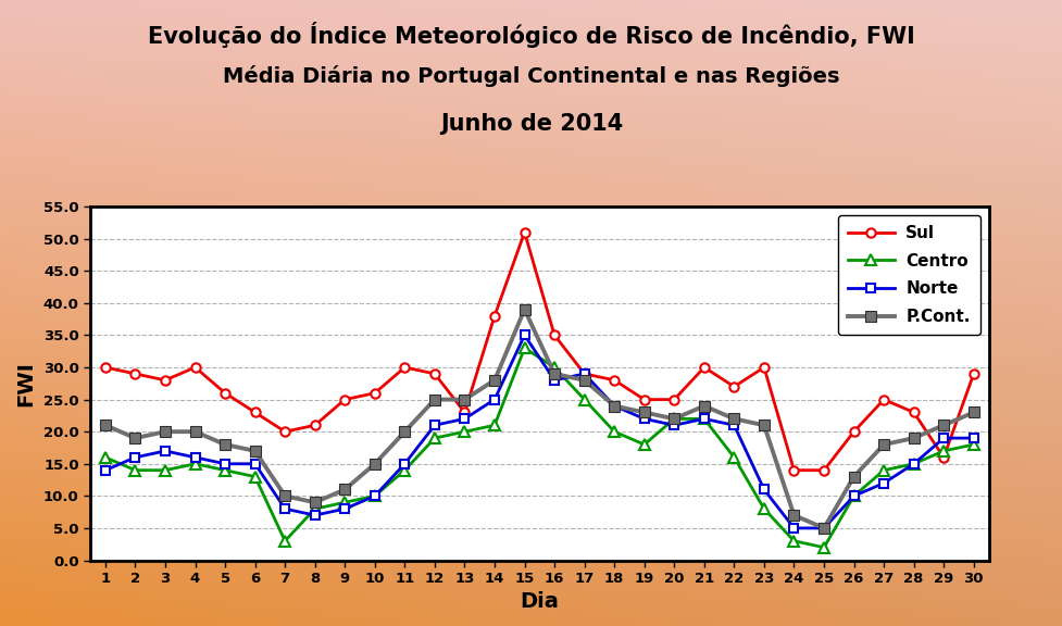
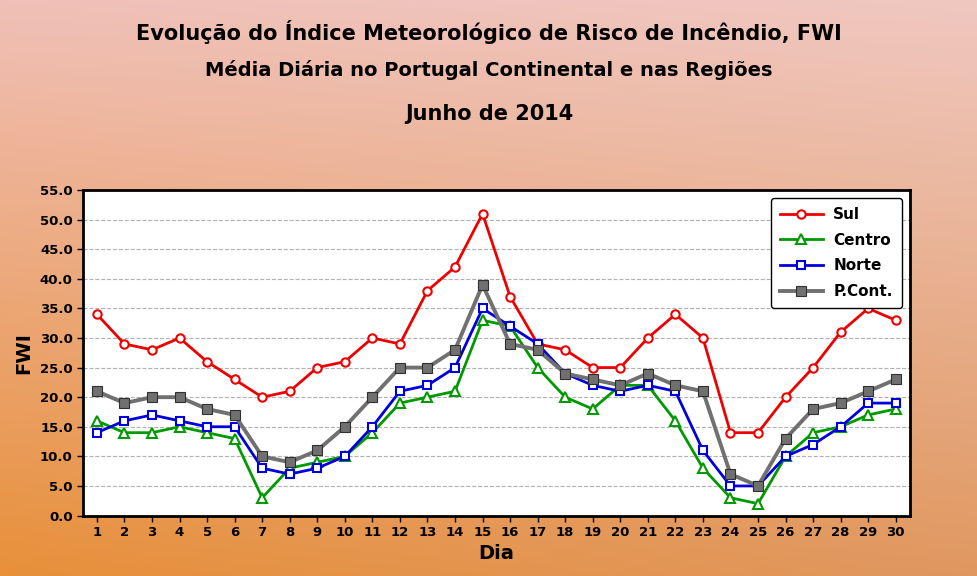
Sul/1: 30 -> 34
Sul/13: 23 -> 38
Sul/14: 38 -> 42
Norte/16: 28 -> 32
Centro/16: 30 -> 32
Sul/16: 35 -> 37
Sul/22: 27 -> 34
Sul/28: 23 -> 31
Sul/29: 16 -> 35
Sul/30: 29 -> 33
